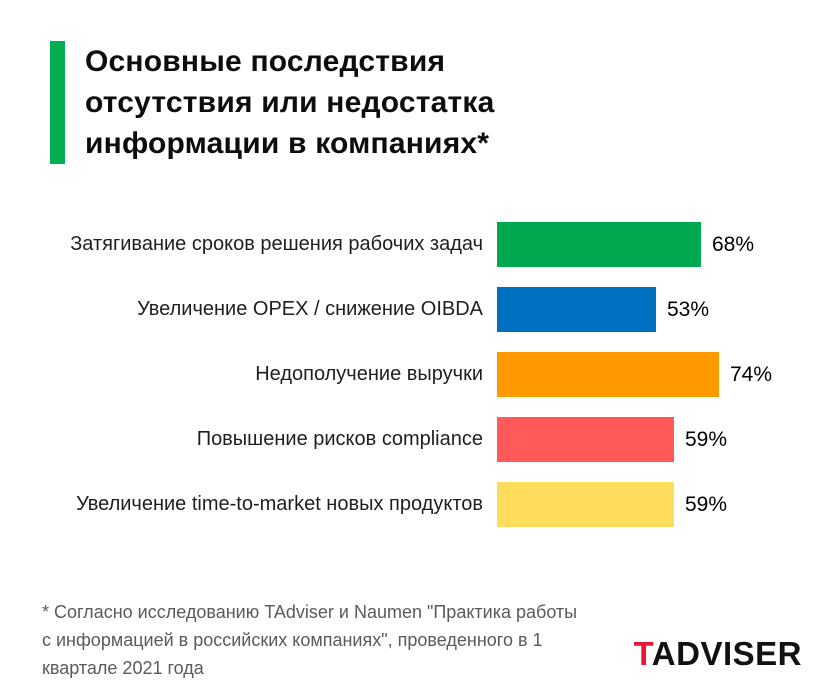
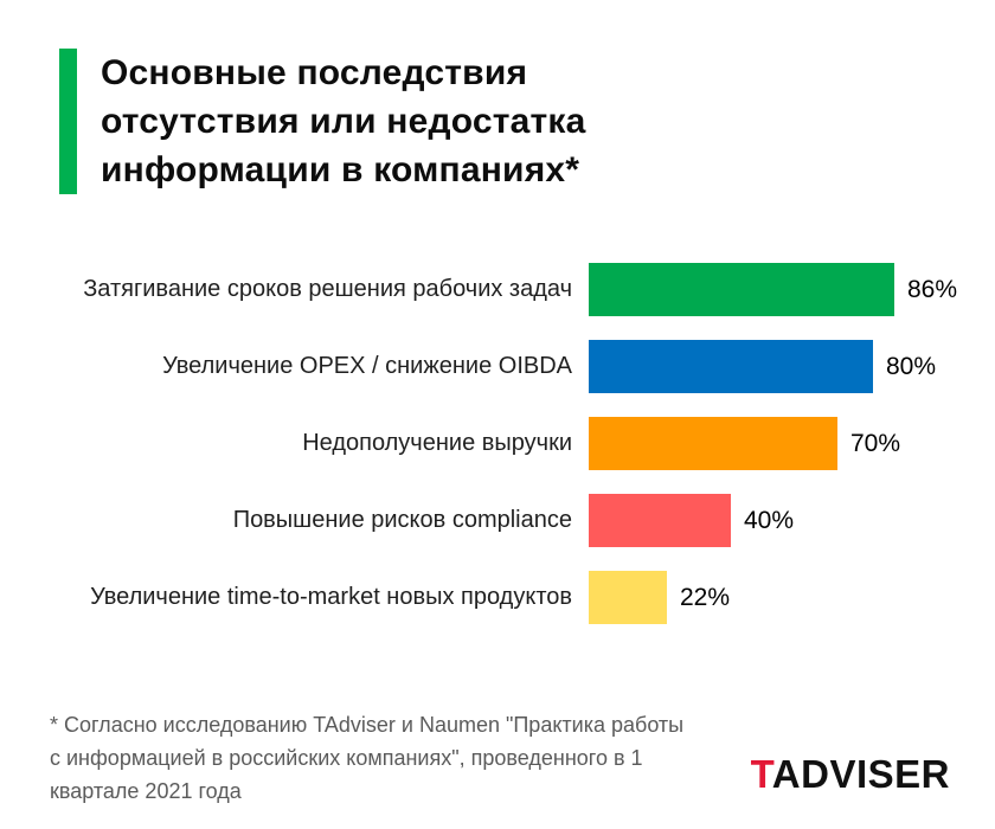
Затягивание сроков решения рабочих задач: 68% -> 86%
Увеличение OPEX / снижение OIBDA: 53% -> 80%
Недополучение выручки: 74% -> 70%
Повышение рисков compliance: 59% -> 40%
Увеличение time-to-market новых продуктов: 59% -> 22%
